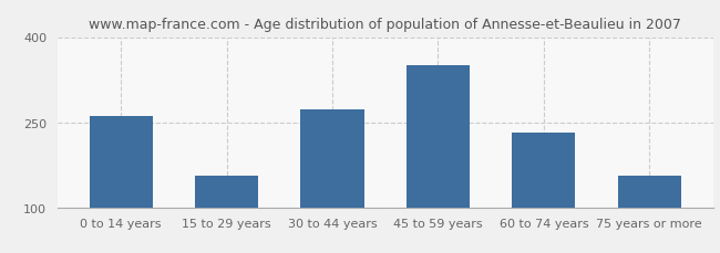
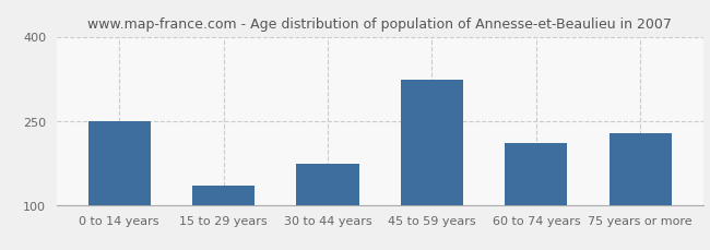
0 to 14 years: 260 -> 250
15 to 29 years: 155 -> 134
30 to 44 years: 272 -> 174
45 to 59 years: 350 -> 324
60 to 74 years: 232 -> 210
75 years or more: 155 -> 228
